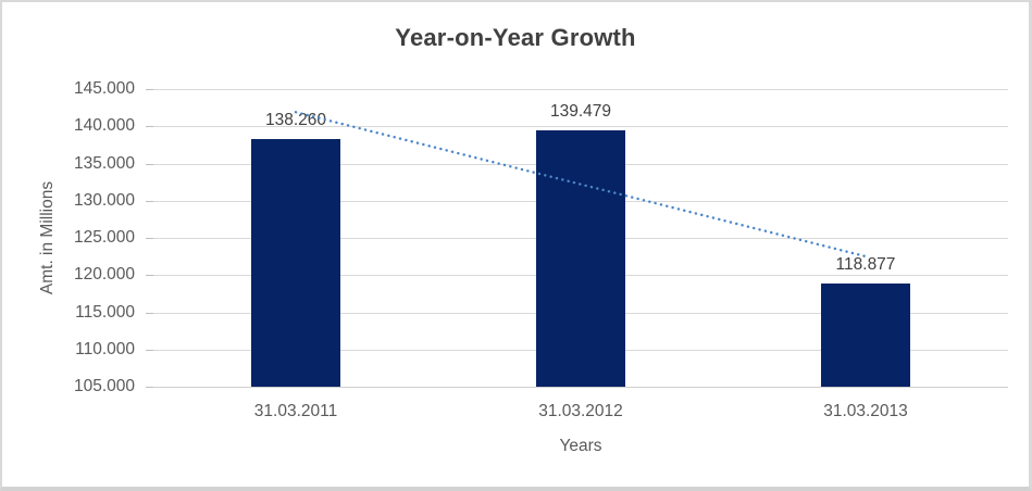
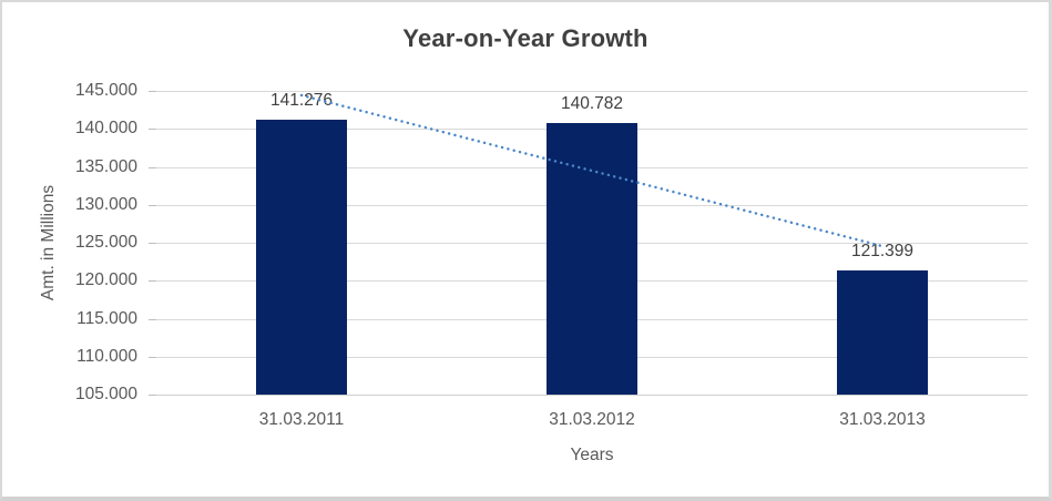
31.03.2011: 138.260 -> 141.276
31.03.2012: 139.479 -> 140.782
31.03.2013: 118.877 -> 121.399
